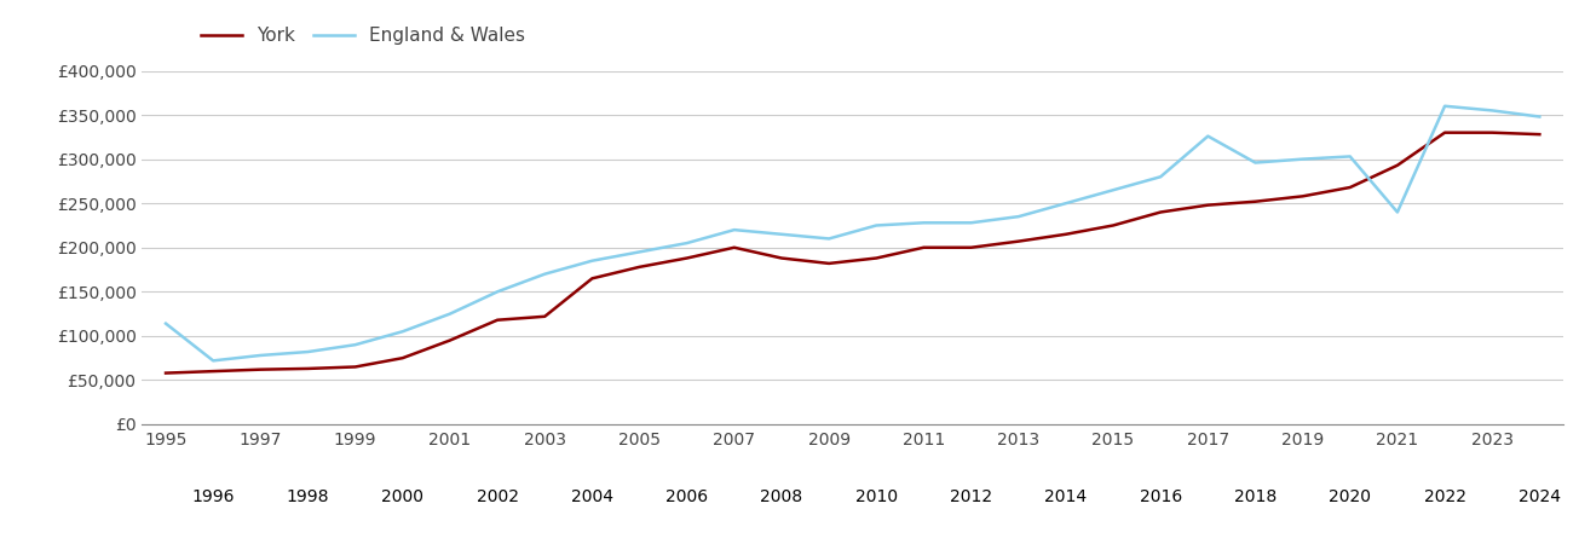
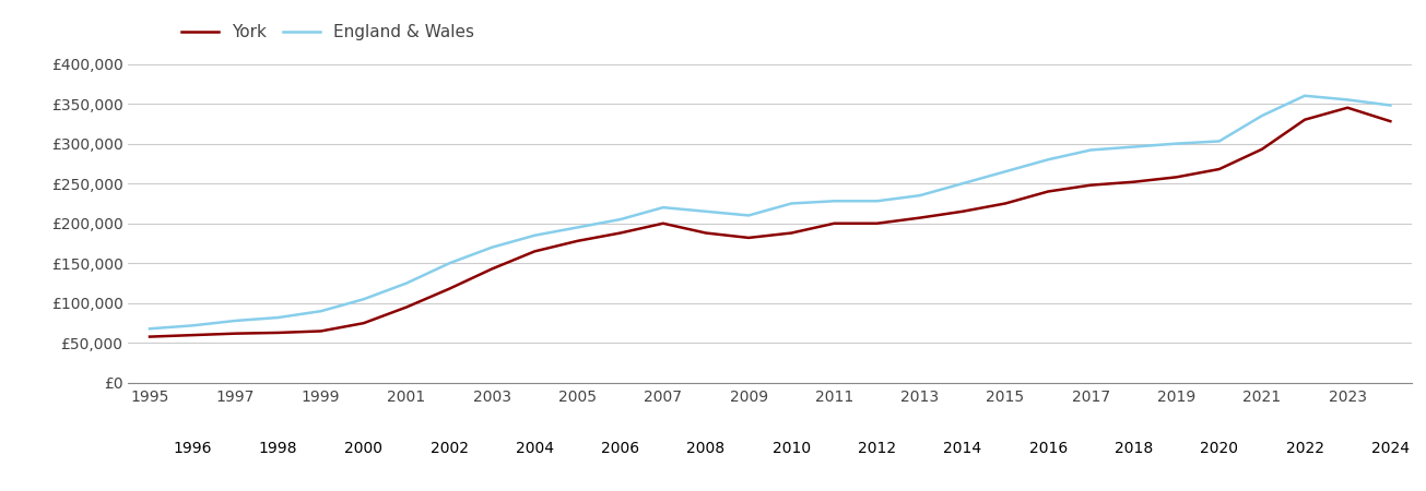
England & Wales/1995: £114,000 -> £68,000
York/2003: £122,000 -> £143,000
England & Wales/2017: £326,000 -> £292,000
England & Wales/2021: £240,000 -> £335,000
York/2023: £330,000 -> £345,000
